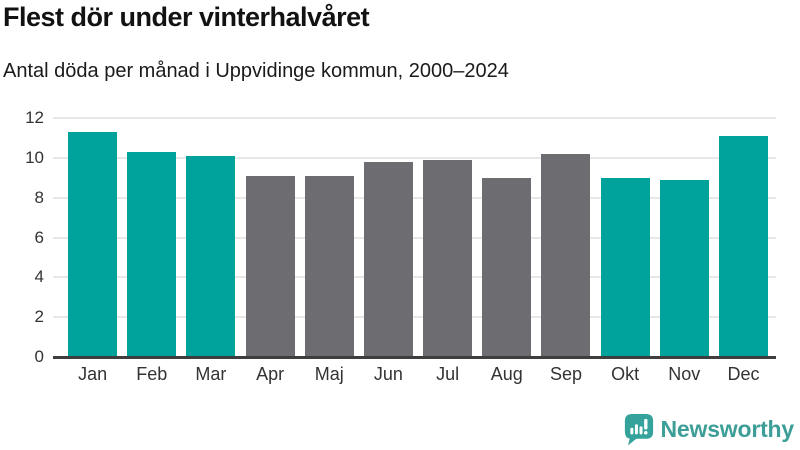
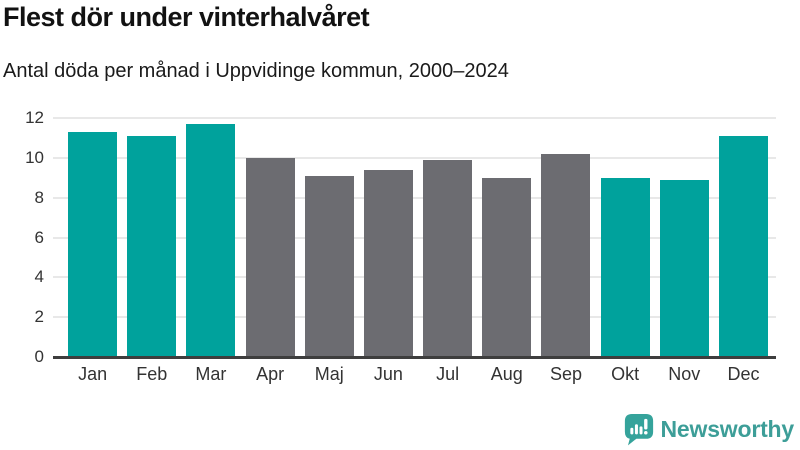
Feb: 10.3 -> 11.1
Mar: 10.1 -> 11.7
Apr: 9.1 -> 10.0
Jun: 9.8 -> 9.4
